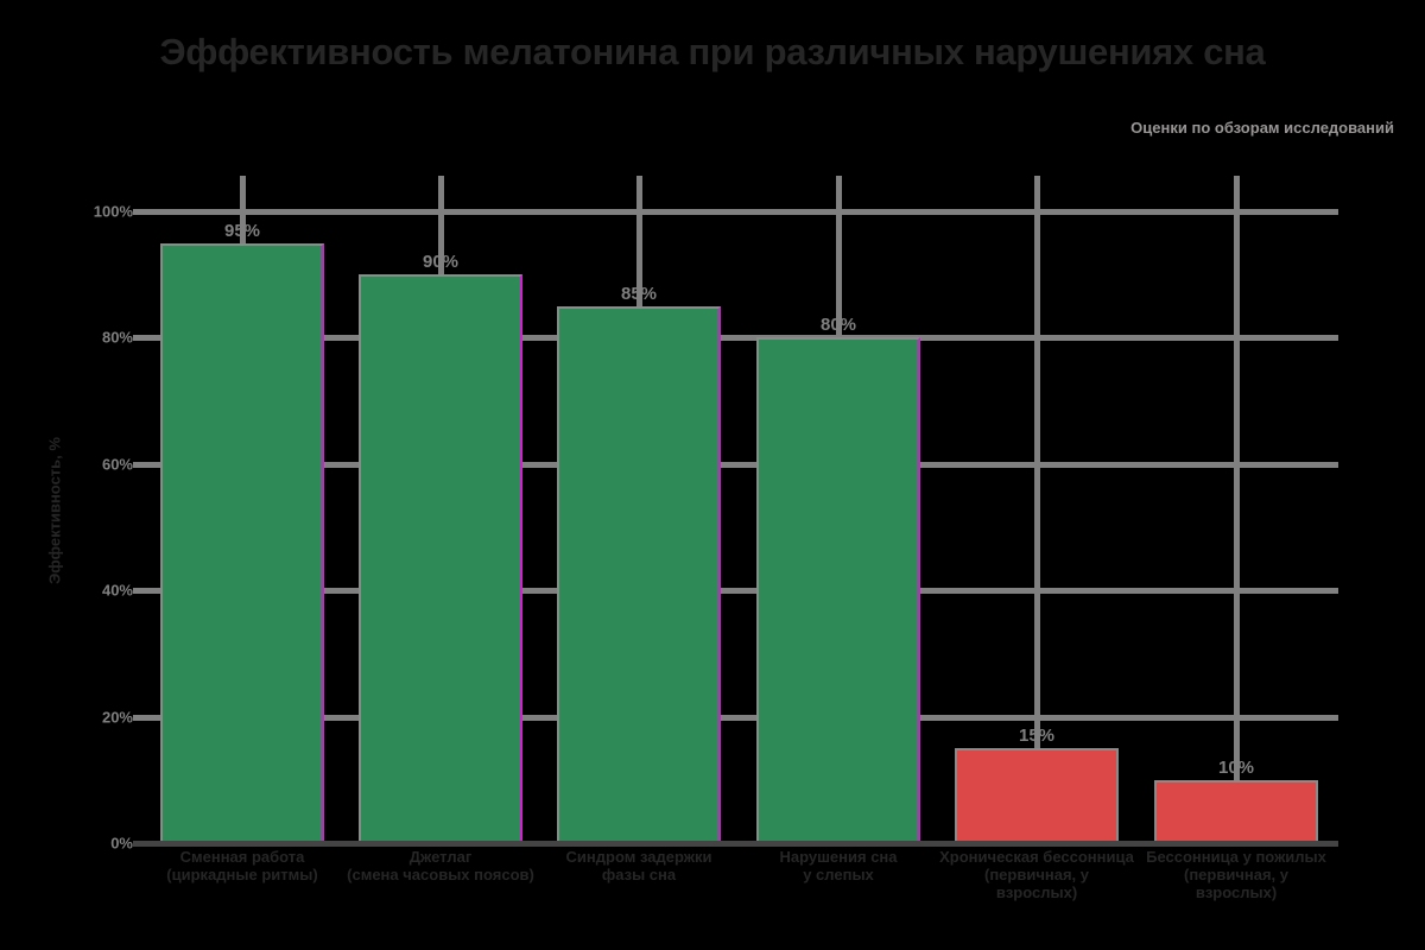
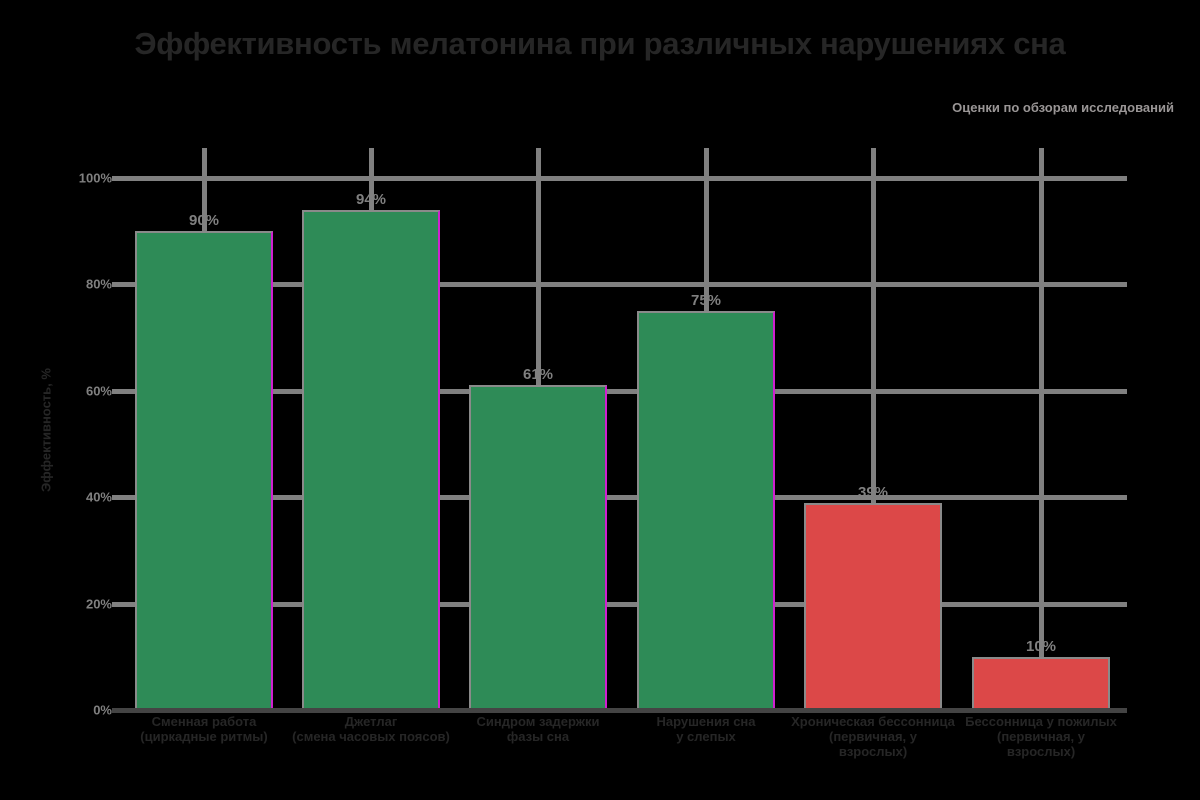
Сменная работа (циркадные ритмы): 95% -> 90%
Джетлаг (смена часовых поясов): 90% -> 94%
Синдром задержки фазы сна: 85% -> 61%
Нарушения сна у слепых: 80% -> 75%
Хроническая бессонница (первичная, у взрослых): 15% -> 39%
